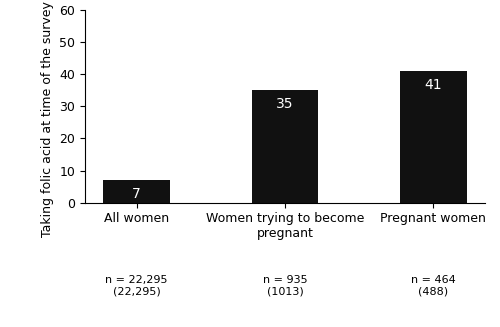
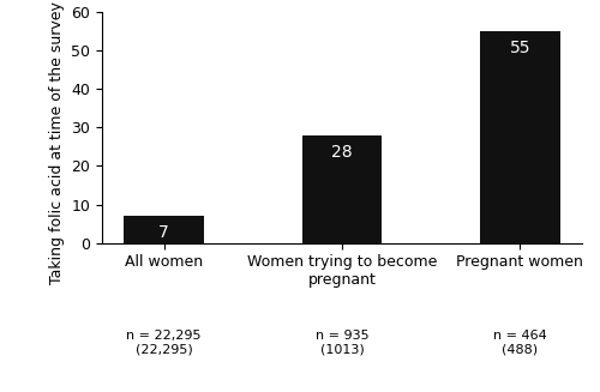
Women trying to become pregnant: 35 -> 28
Pregnant women: 41 -> 55
